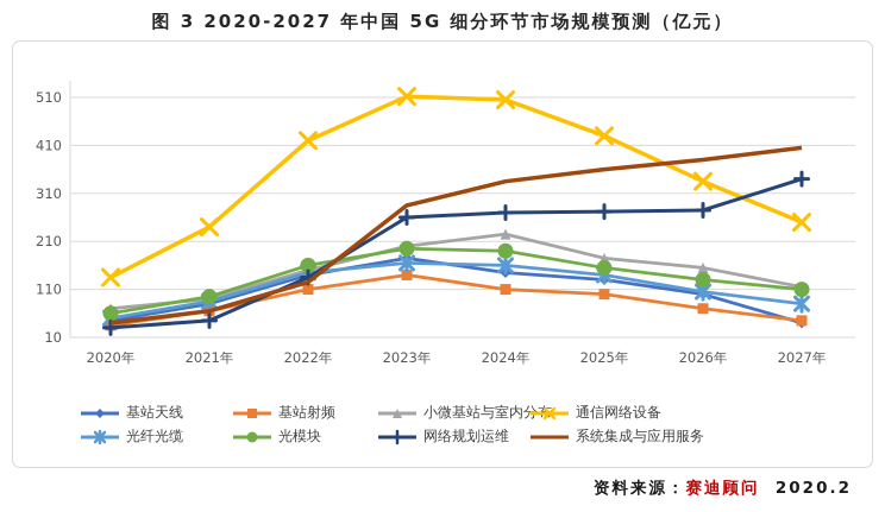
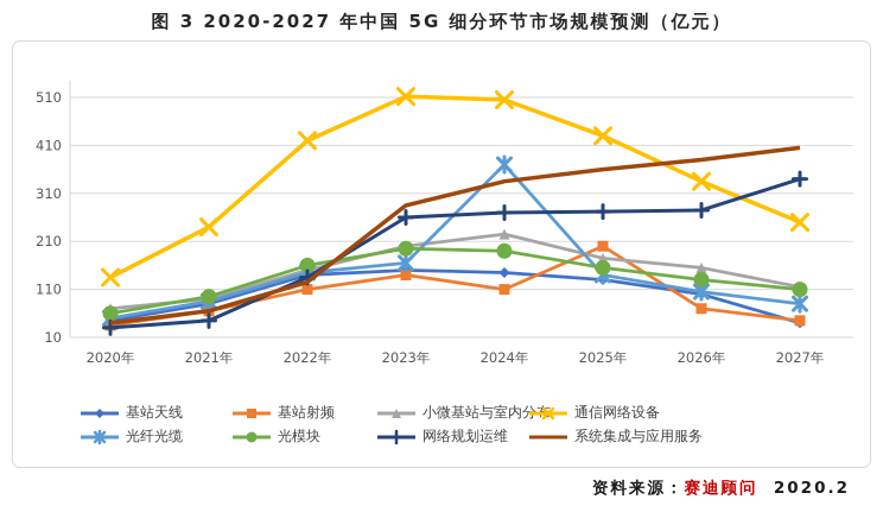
基站天线/2023年: 180 -> 150
光纤光缆/2024年: 160 -> 370
基站射频/2025年: 100 -> 200
